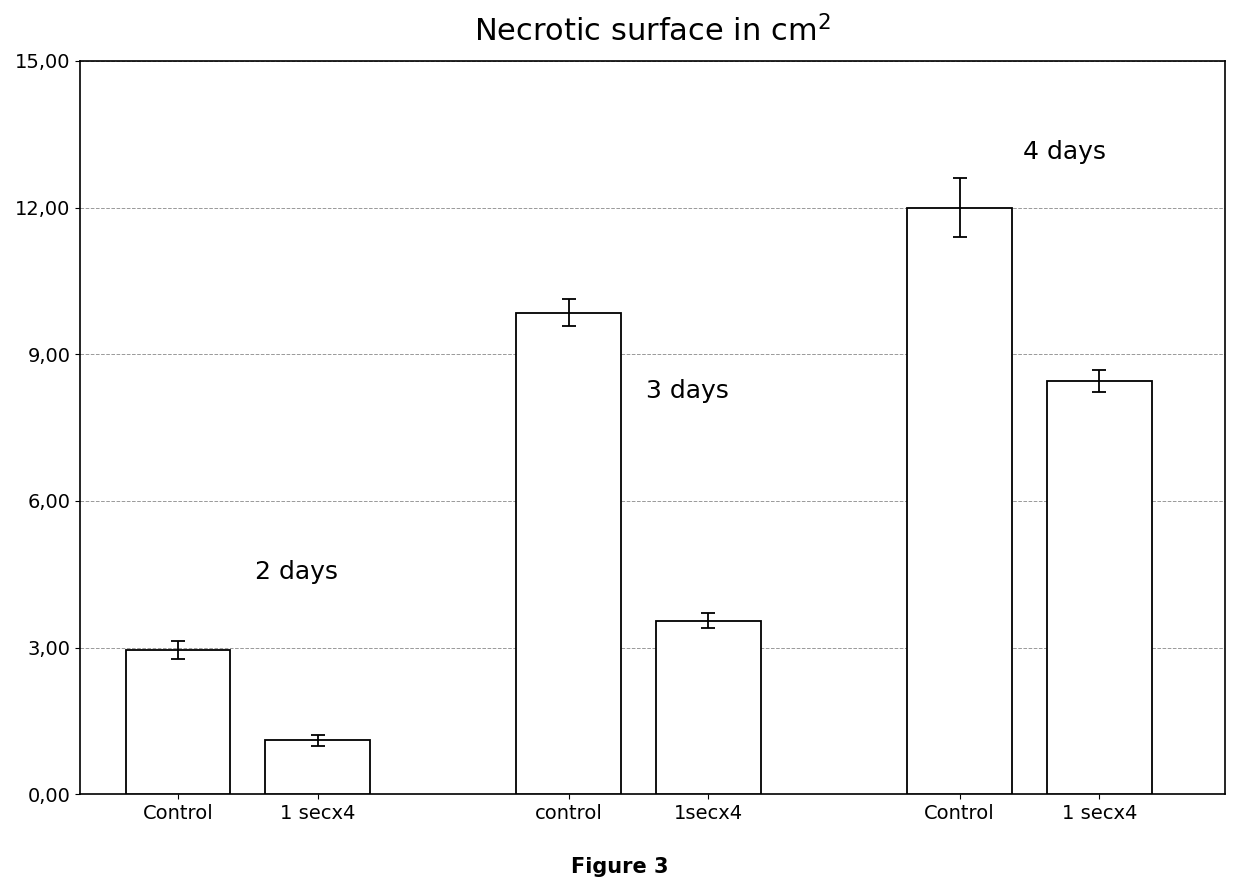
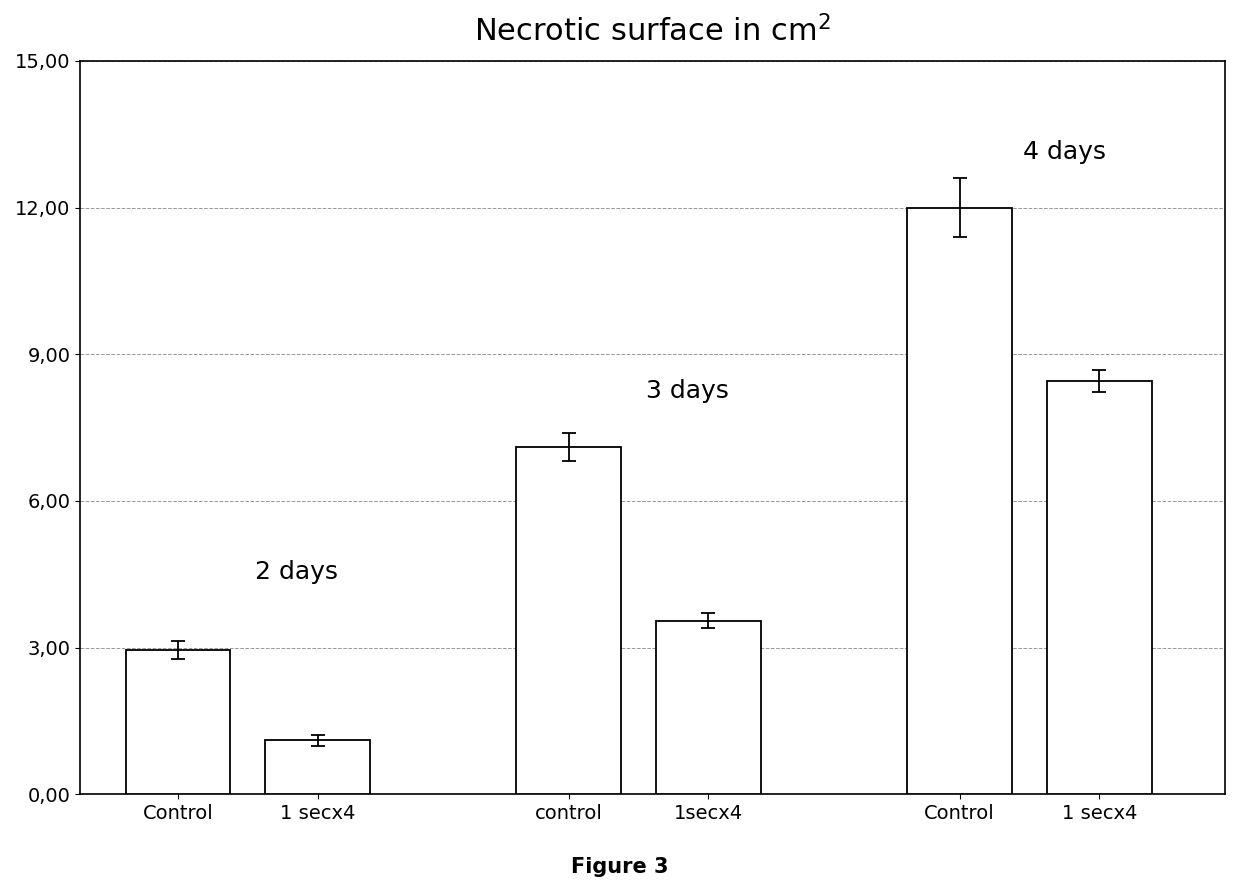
control: 9,85 -> 7,10
